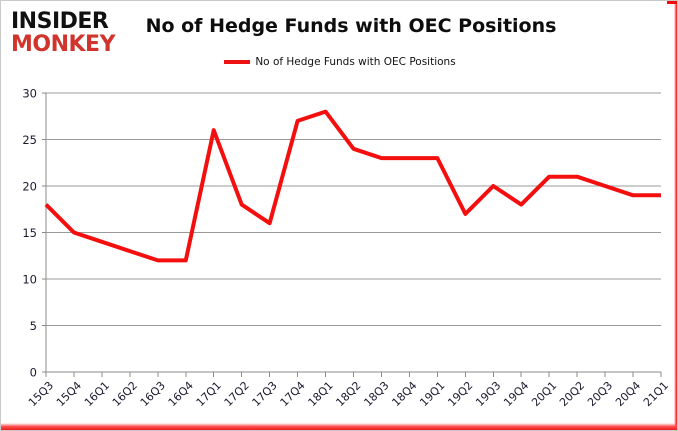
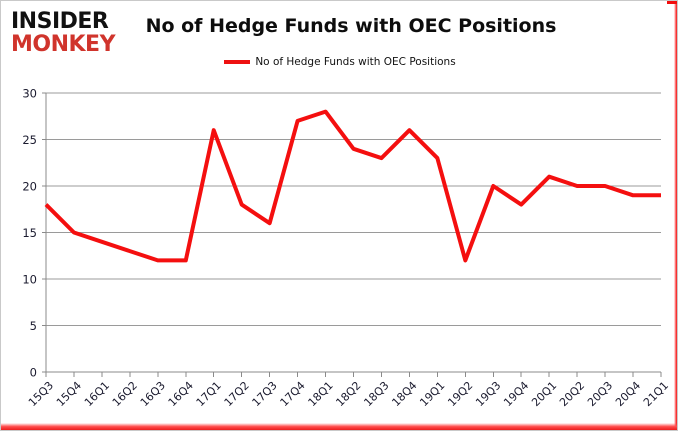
18Q4: 23 -> 26
19Q2: 17 -> 12
20Q2: 21 -> 20
